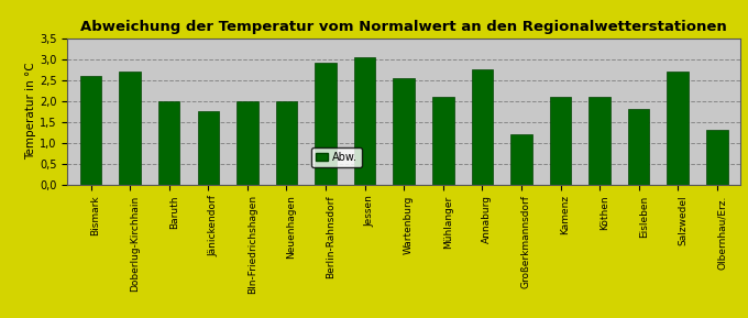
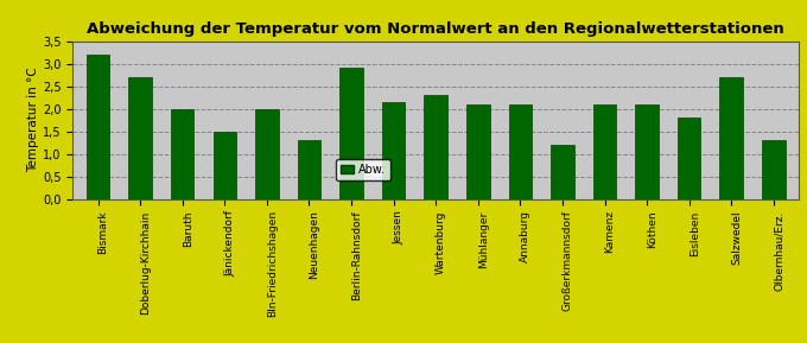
Bismark: 2,60 -> 3,20
Jänickendorf: 1,75 -> 1,50
Neuenhagen: 2,00 -> 1,30
Jessen: 3,05 -> 2,15
Wartenburg: 2,55 -> 2,30
Annaburg: 2,75 -> 2,10
